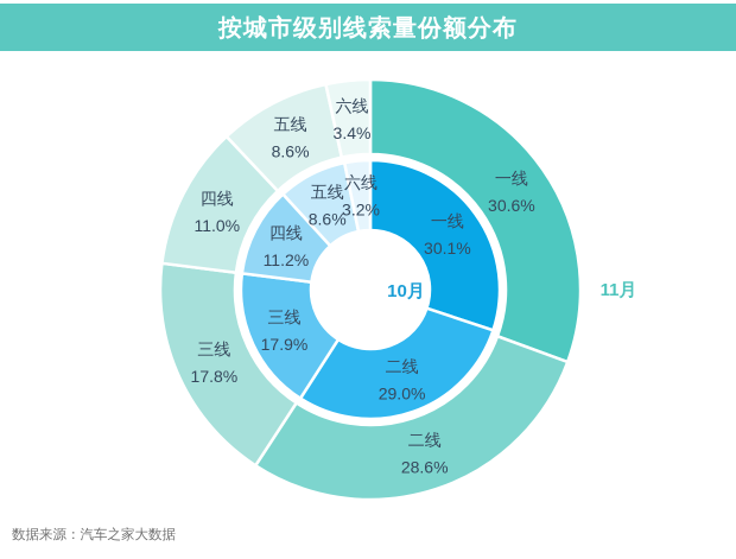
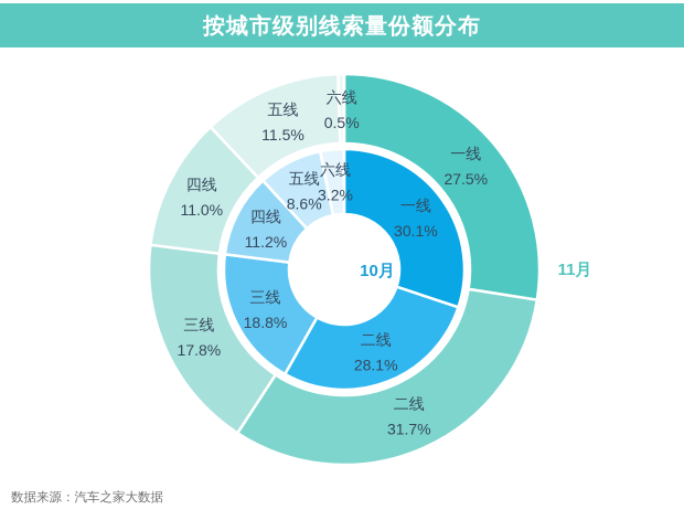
11月/一线: 30.6% -> 27.5%
10月/二线: 29.0% -> 28.1%
11月/二线: 28.6% -> 31.7%
10月/三线: 17.9% -> 18.8%
11月/五线: 8.6% -> 11.5%
11月/六线: 3.4% -> 0.5%
